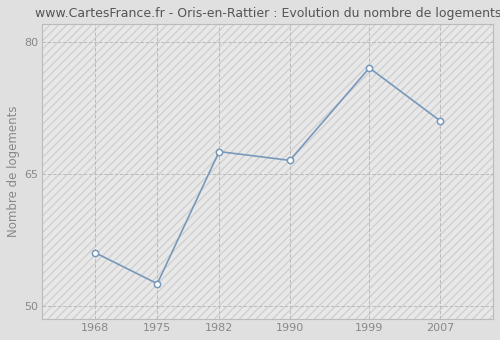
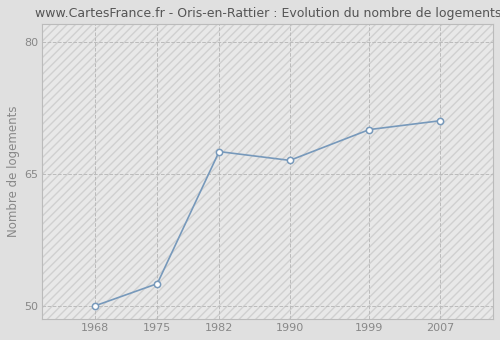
1968: 56.0 -> 50.0
1999: 77.0 -> 70.0
